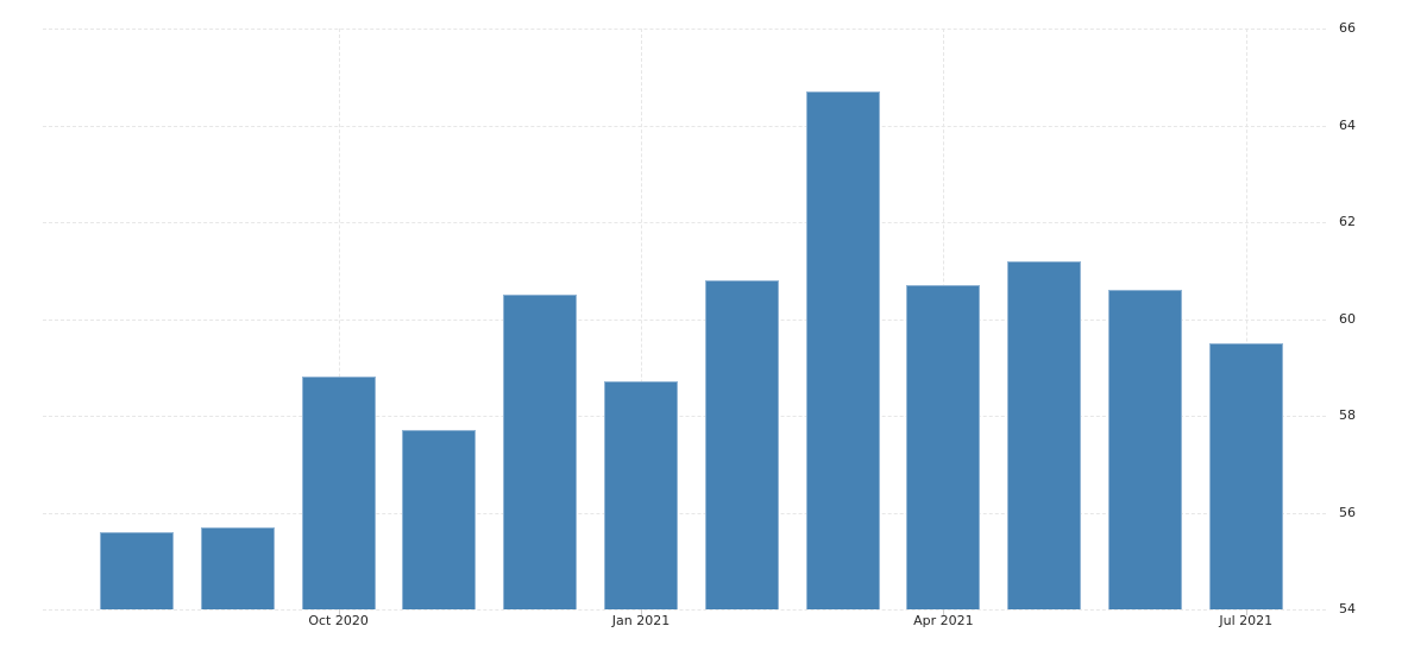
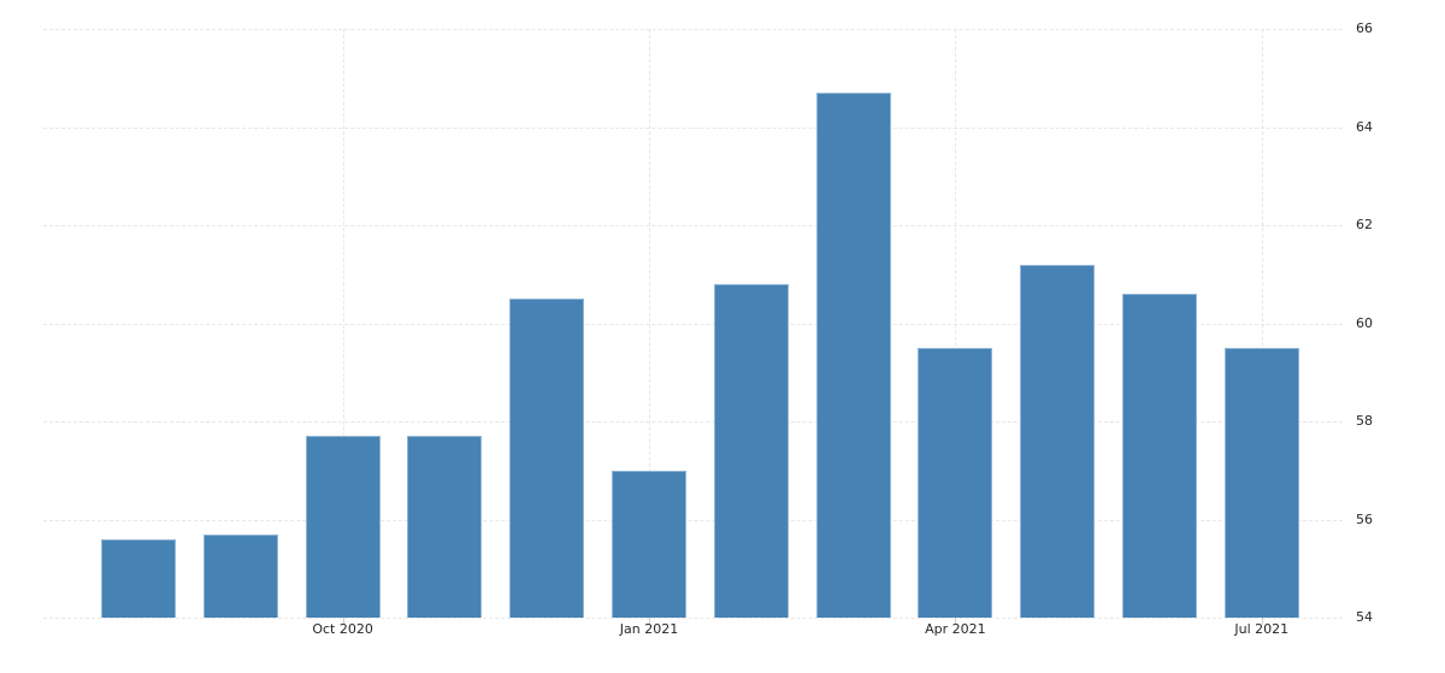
Oct 2020: 58.8 -> 57.7
Jan 2021: 58.7 -> 57.0
Apr 2021: 60.7 -> 59.5
